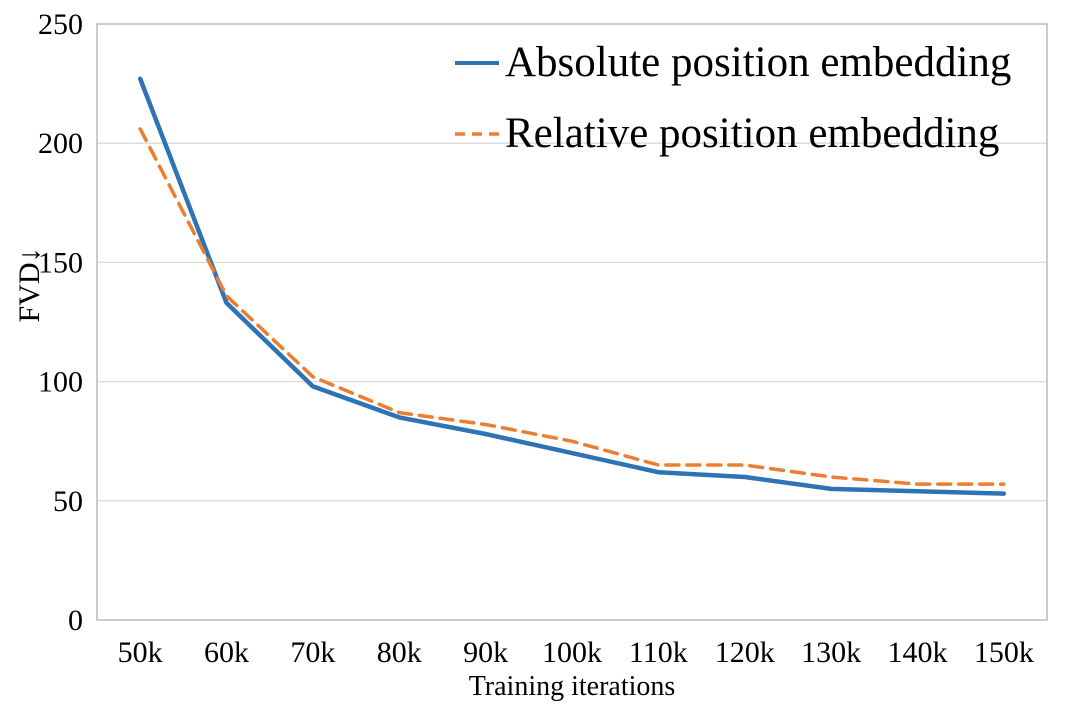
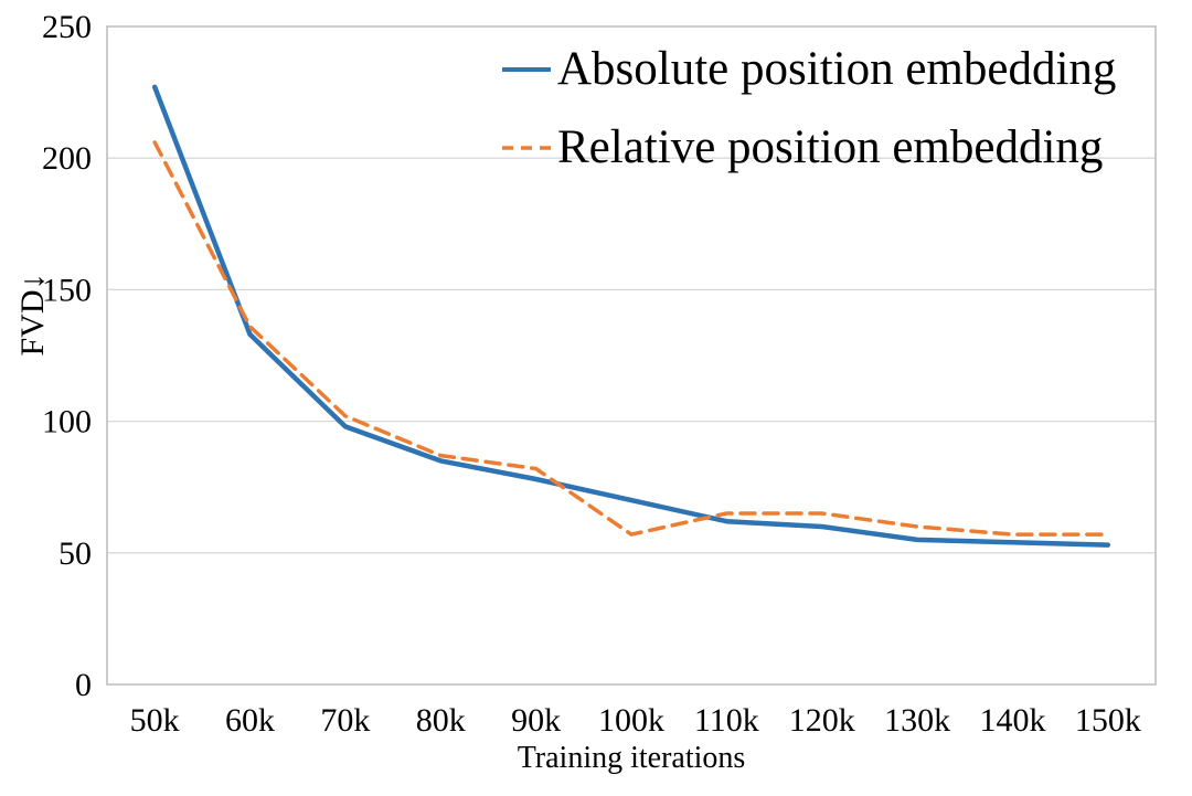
Relative position embedding/100k: 75 -> 57
